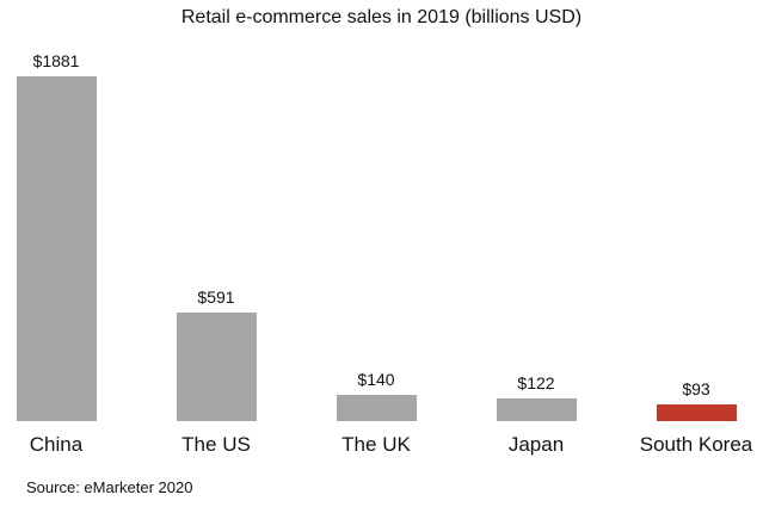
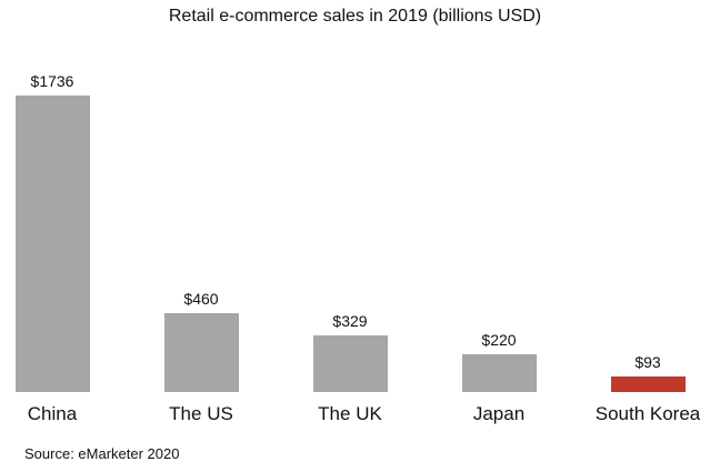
China: $1881 -> $1736
The US: $591 -> $460
The UK: $140 -> $329
Japan: $122 -> $220
